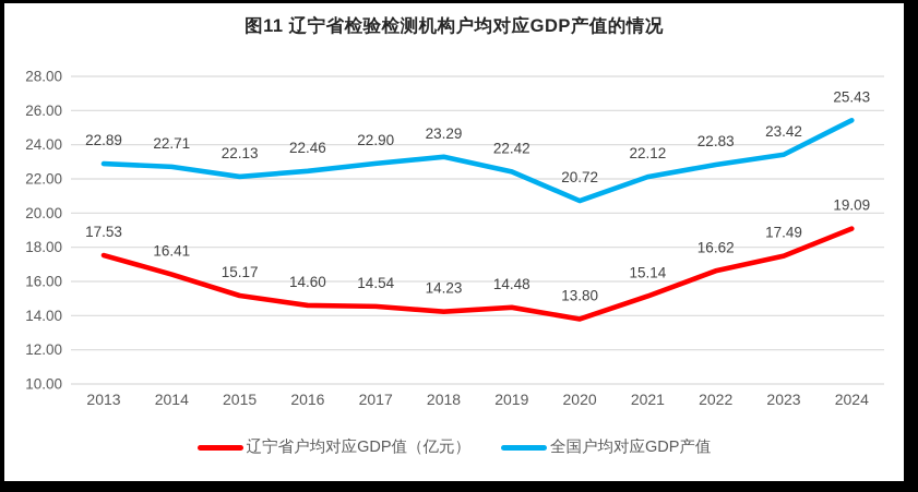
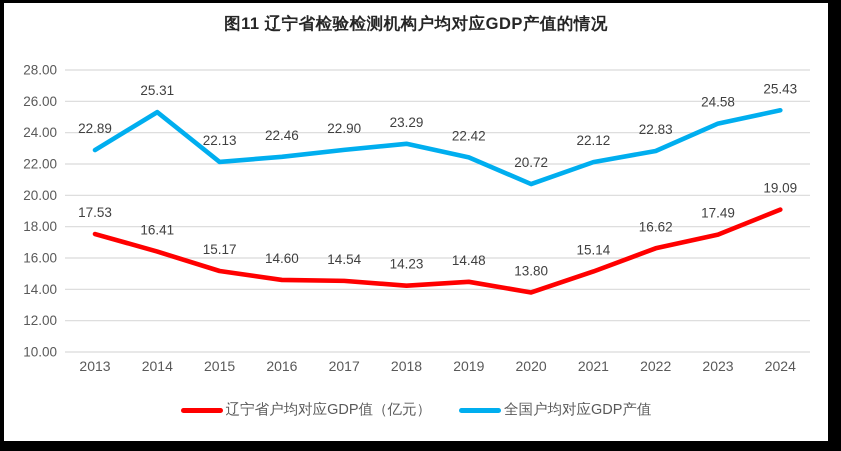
全国户均对应GDP产值/2014: 22.71 -> 25.31
全国户均对应GDP产值/2023: 23.42 -> 24.58
